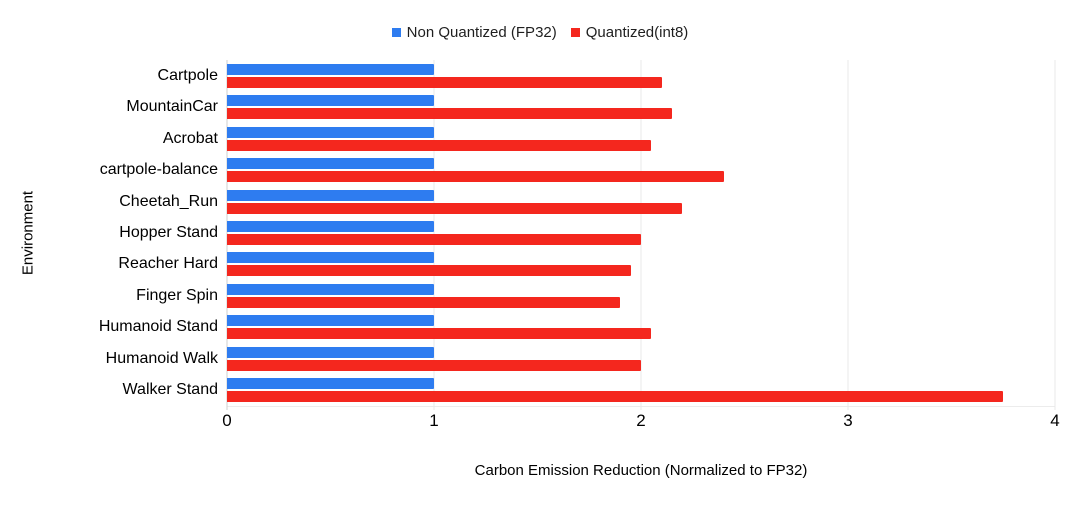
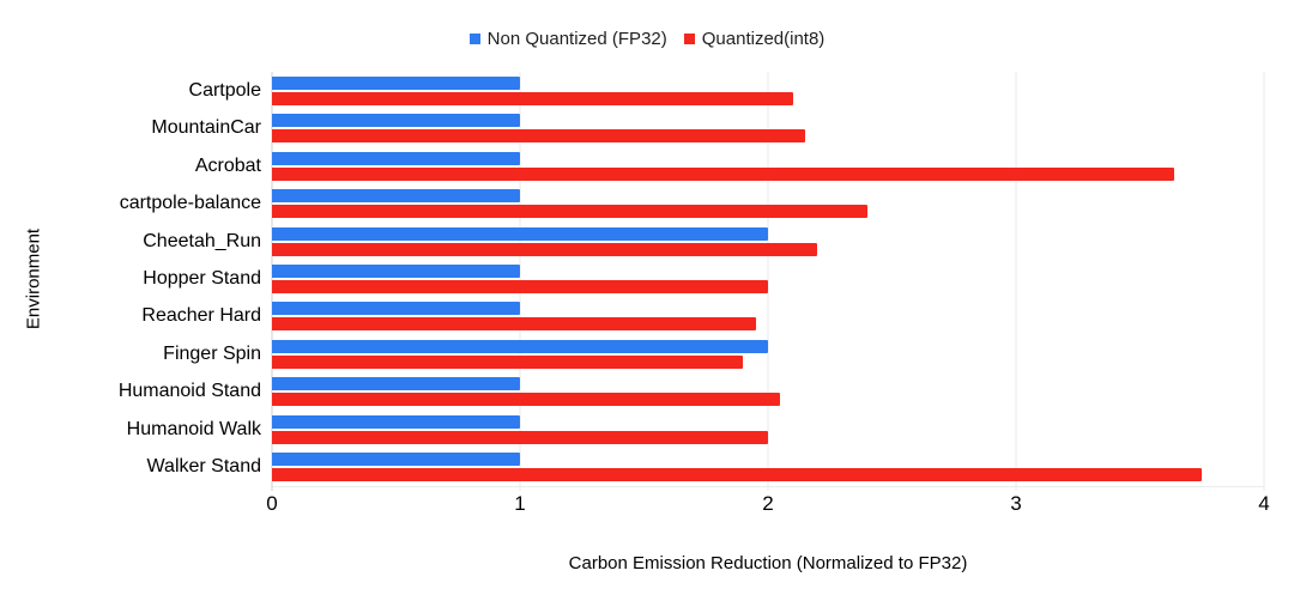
Quantized(int8)/Acrobat: 2.05 -> 3.64
Non Quantized (FP32)/Cheetah_Run: 1 -> 2
Non Quantized (FP32)/Finger Spin: 1 -> 2
